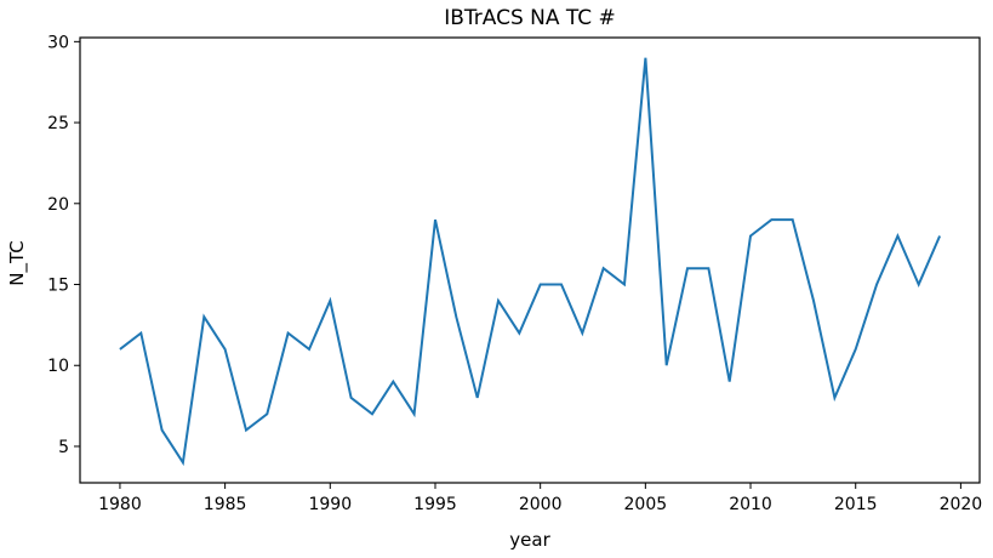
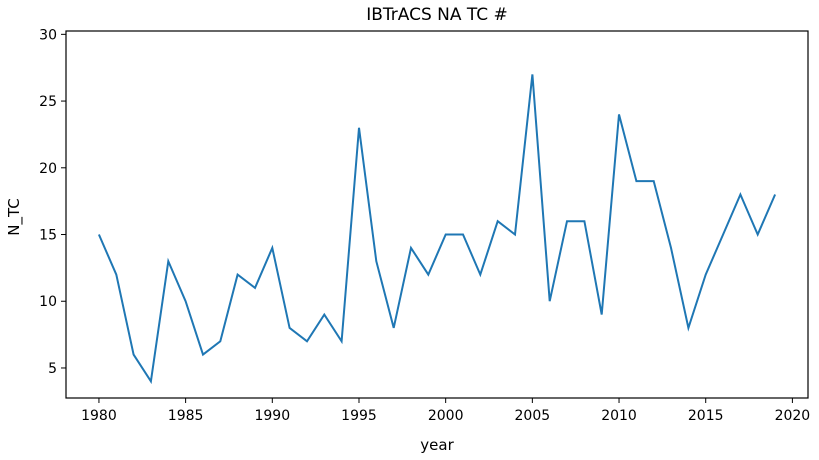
1980: 11 -> 15
1985: 11 -> 10
1995: 19 -> 23
2005: 29 -> 27
2010: 18 -> 24
2015: 11 -> 12
